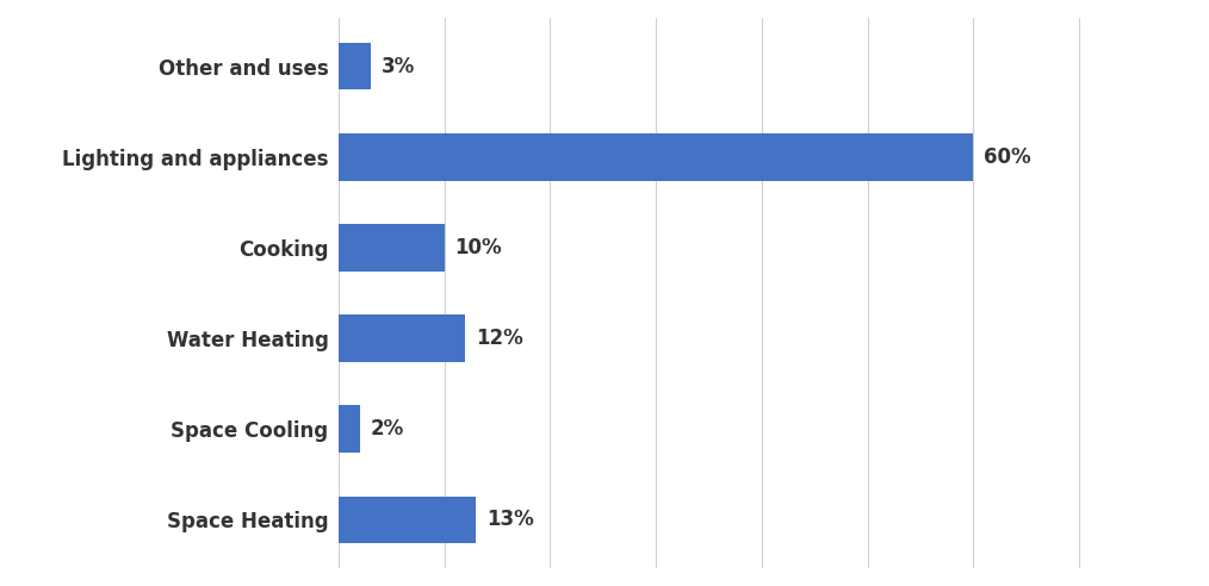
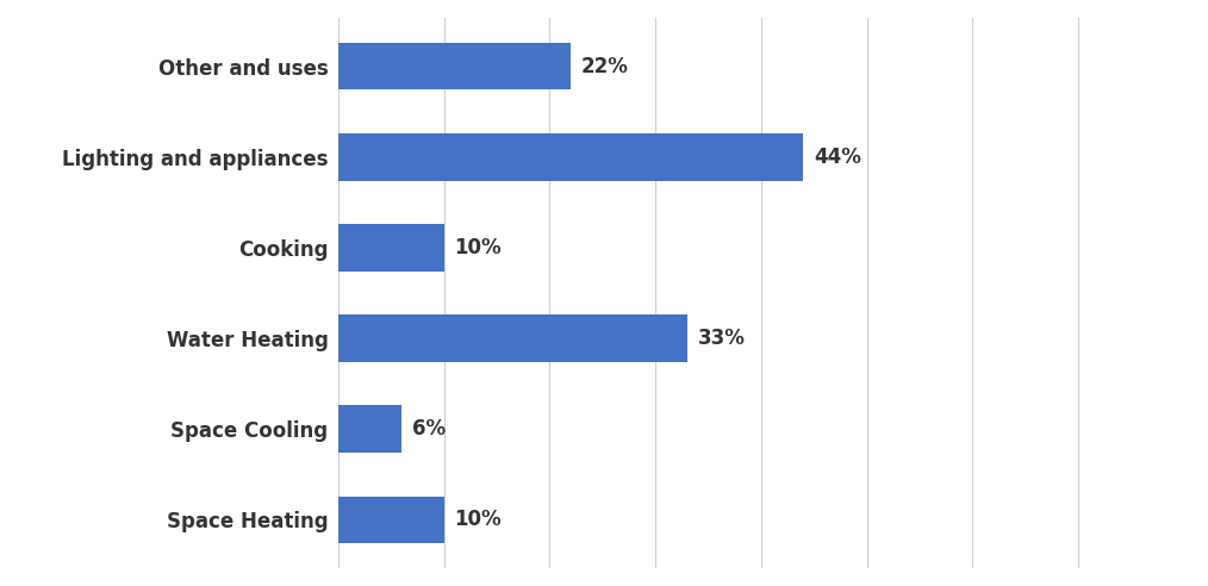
Other and uses: 3% -> 22%
Lighting and appliances: 60% -> 44%
Water Heating: 12% -> 33%
Space Cooling: 2% -> 6%
Space Heating: 13% -> 10%
